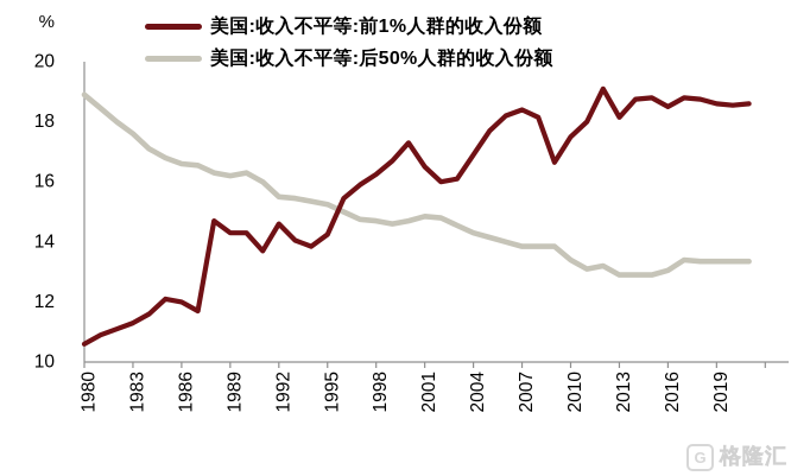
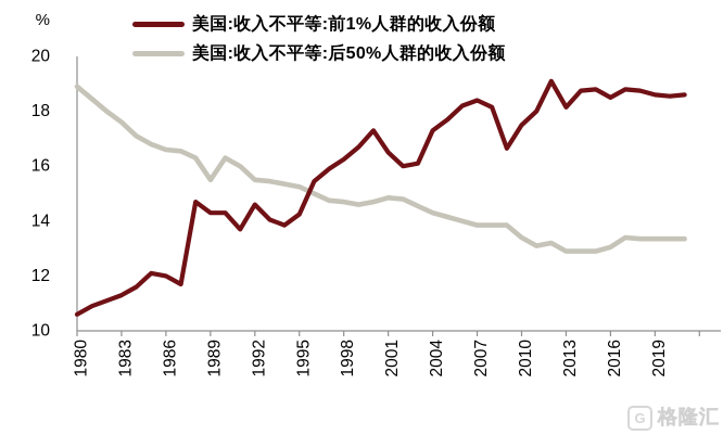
美国:收入不平等:后50%人群的收入份额/1989: 16.2 -> 15.5
美国:收入不平等:前1%人群的收入份额/2004: 16.9 -> 17.3
